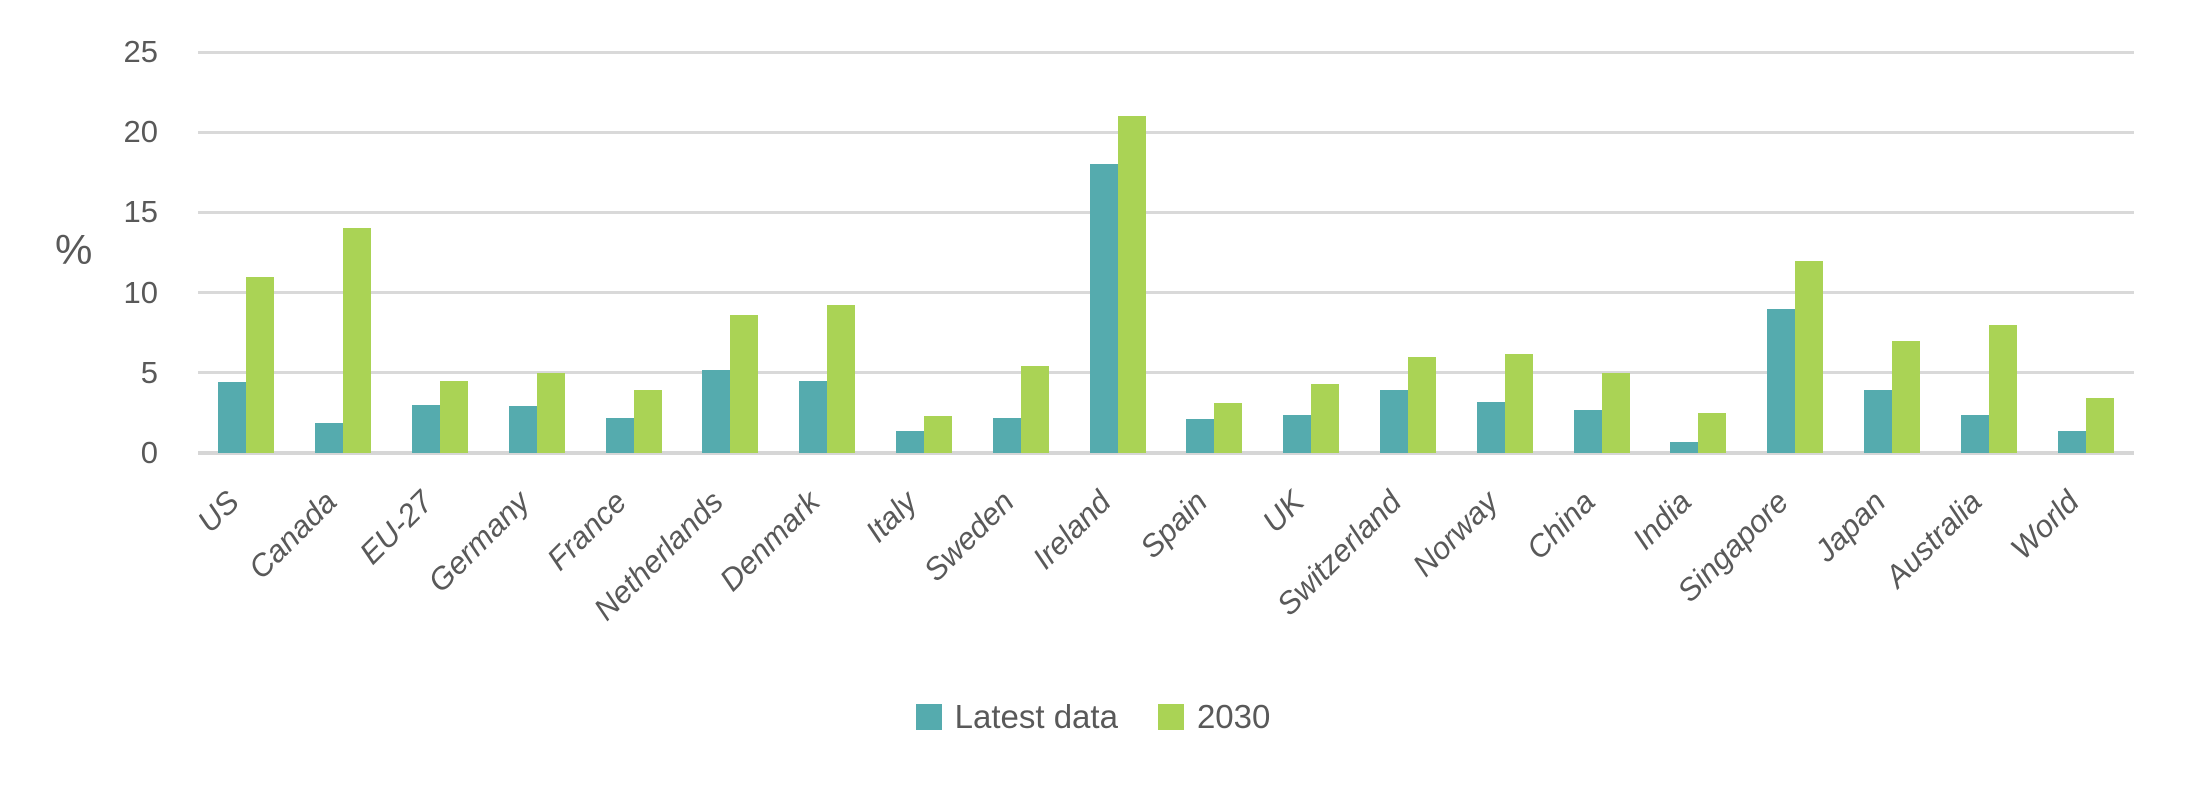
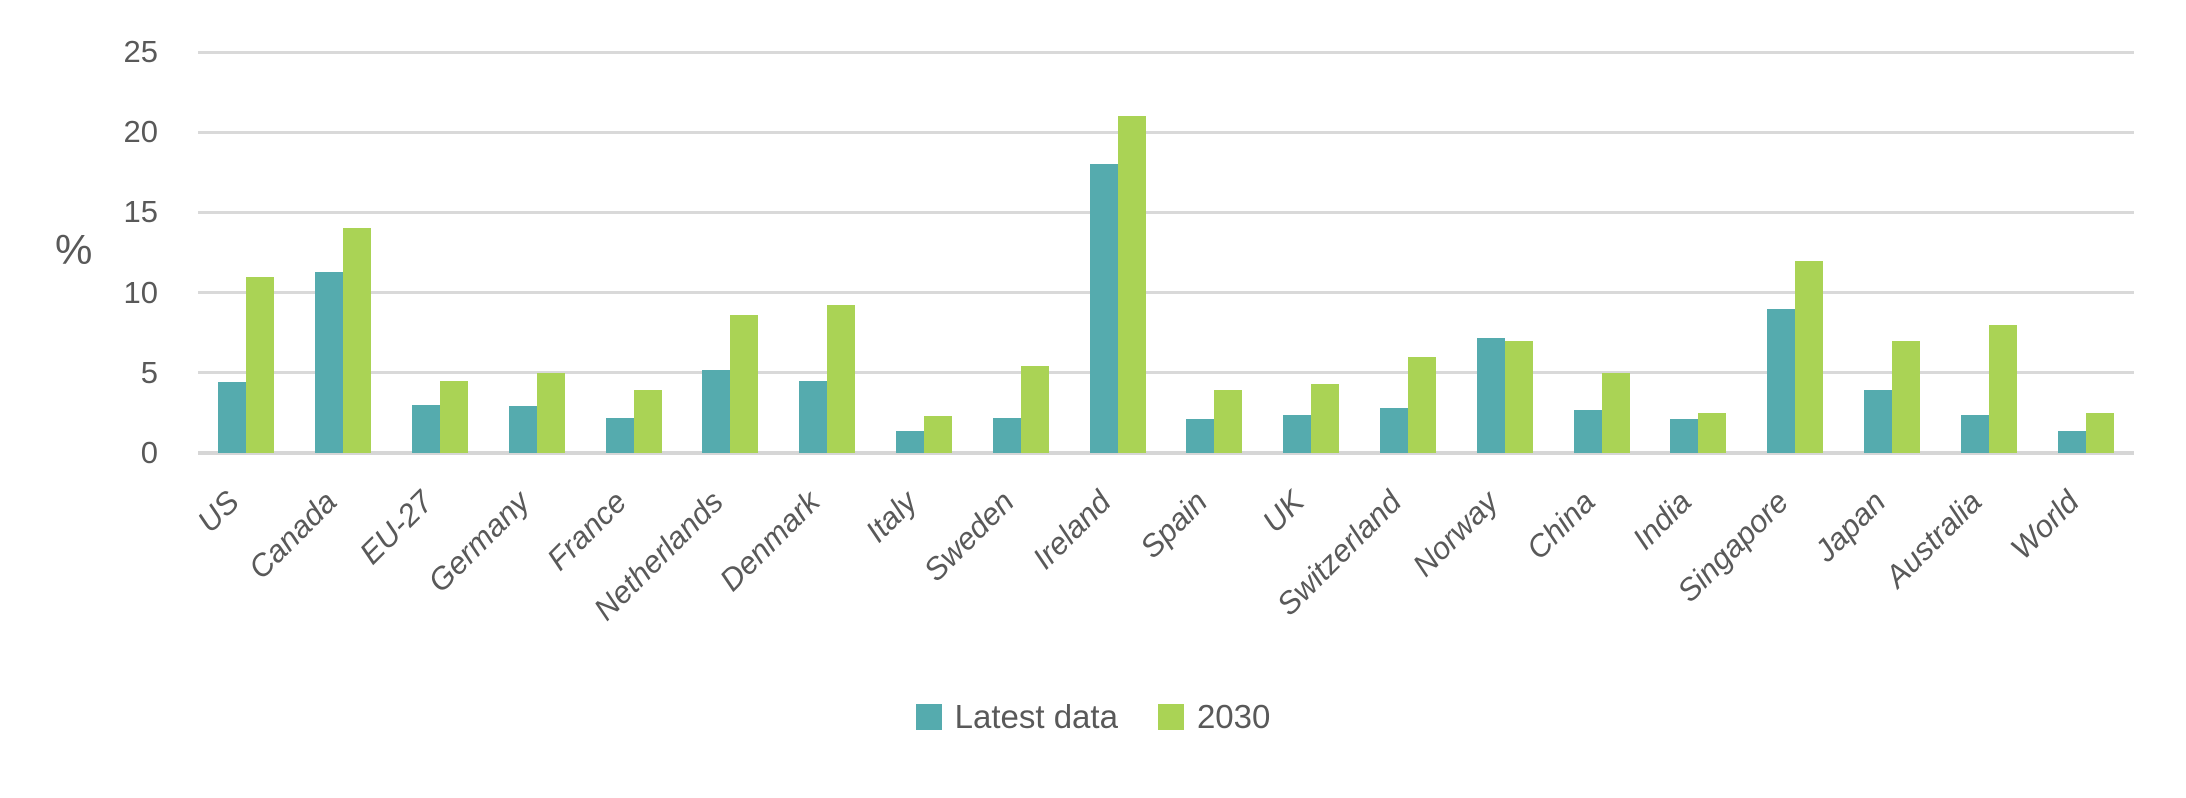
Latest data/Canada: 1.9 -> 11.3
2030/Spain: 3.1 -> 3.9
Latest data/Switzerland: 3.9 -> 2.8
Latest data/Norway: 3.2 -> 7.2
2030/Norway: 6.2 -> 7.0
Latest data/India: 0.7 -> 2.1
2030/World: 3.4 -> 2.5
